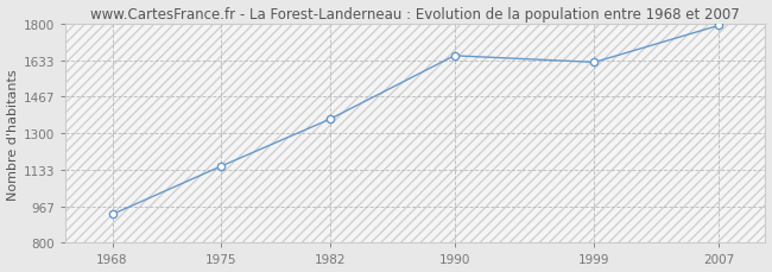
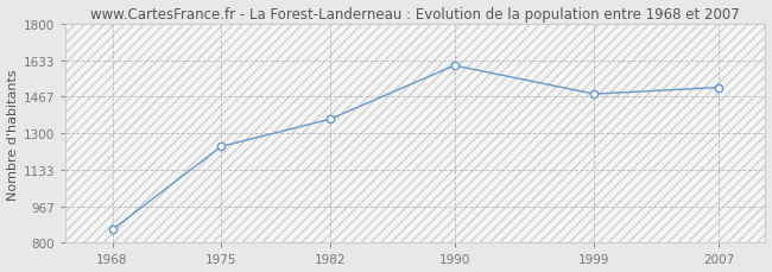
1968: 930 -> 860
1975: 1150 -> 1240
1990: 1660 -> 1610
1999: 1620 -> 1480
2007: 1790 -> 1510
